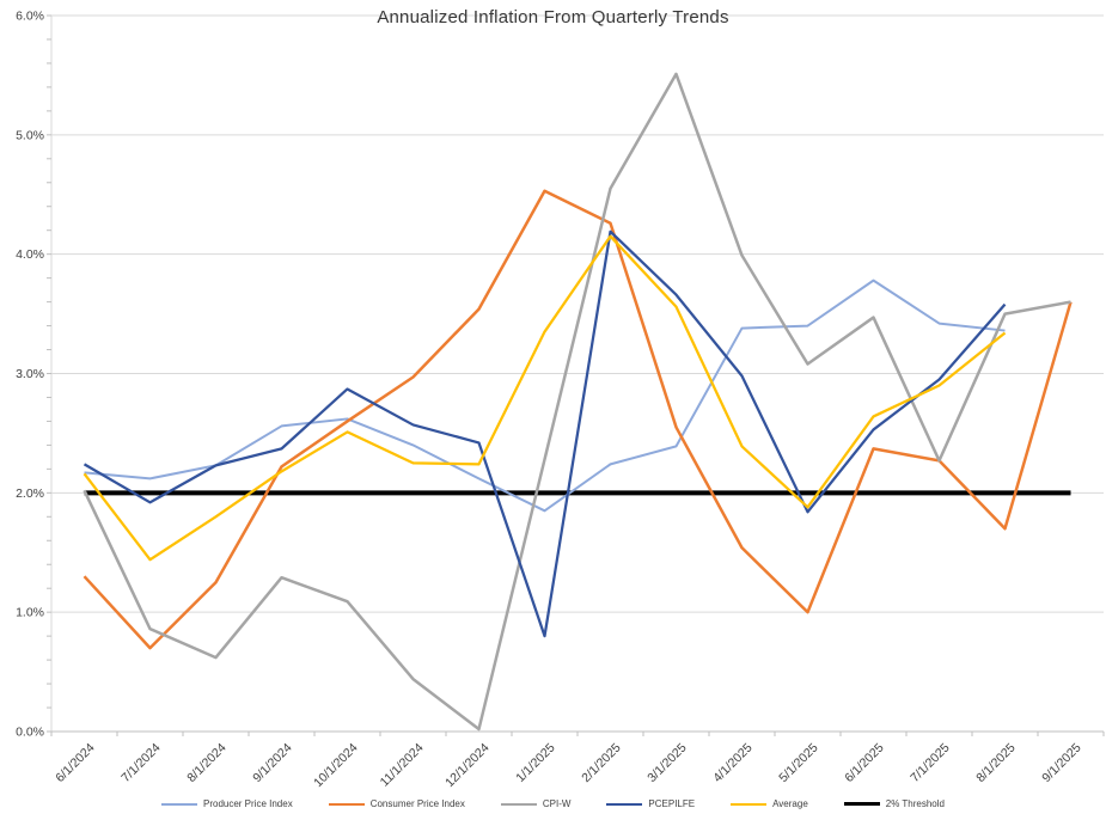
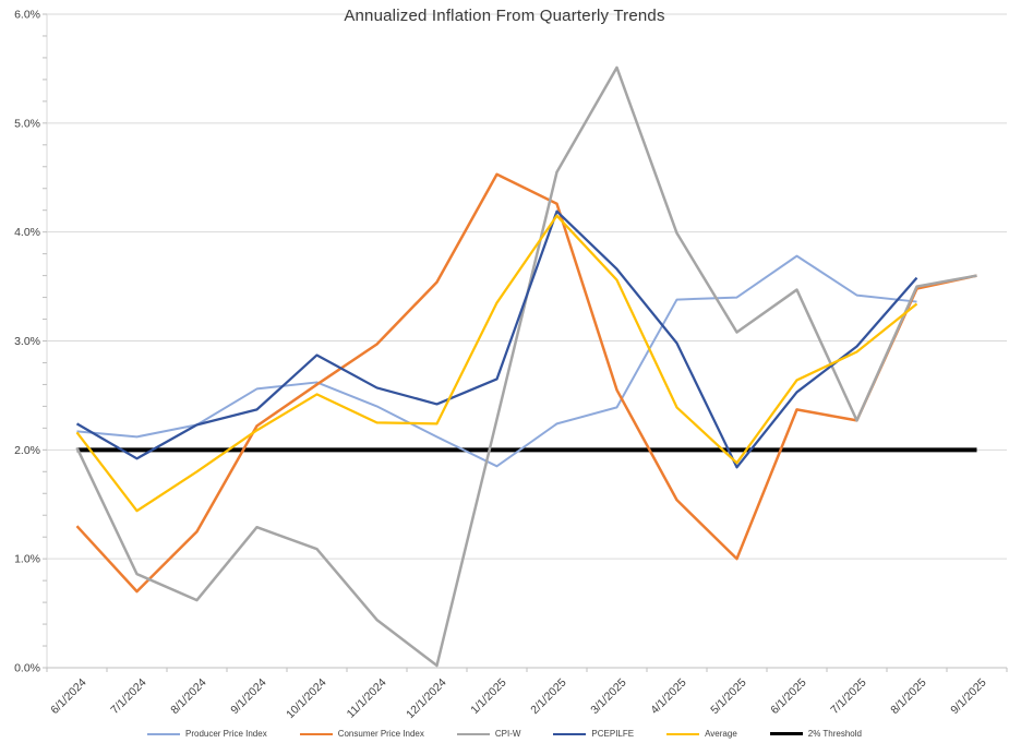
PCEPILFE/1/1/2025: 0.8% -> 2.6%
Consumer Price Index/8/1/2025: 1.7% -> 3.5%
